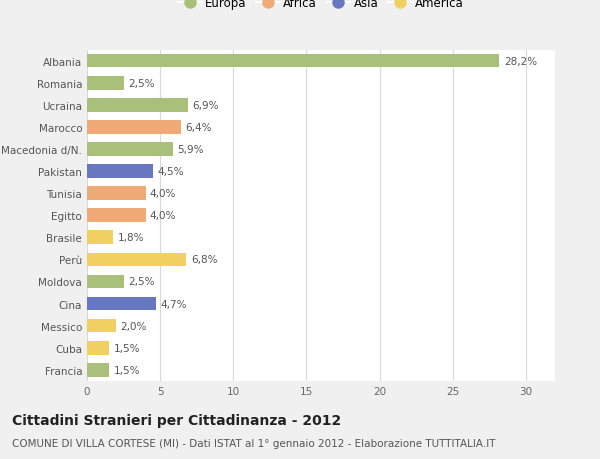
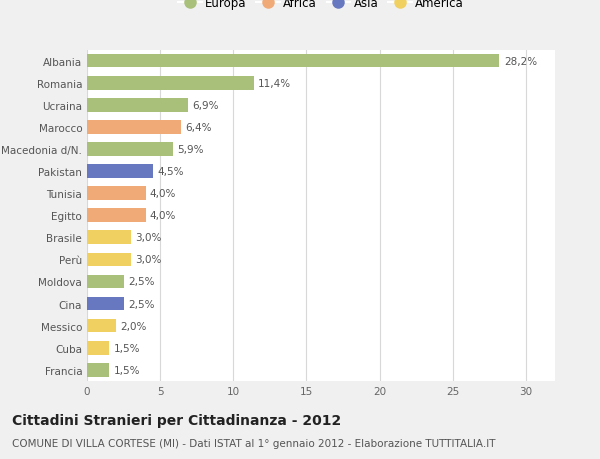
Romania: 2,5% -> 11,4%
Brasile: 1,8% -> 3,0%
Perù: 6,8% -> 3,0%
Cina: 4,7% -> 2,5%
